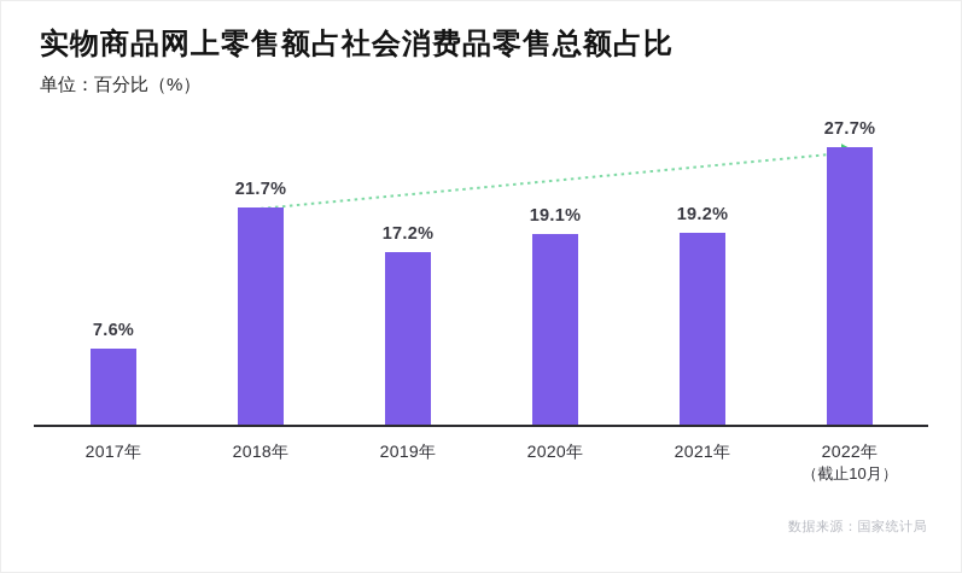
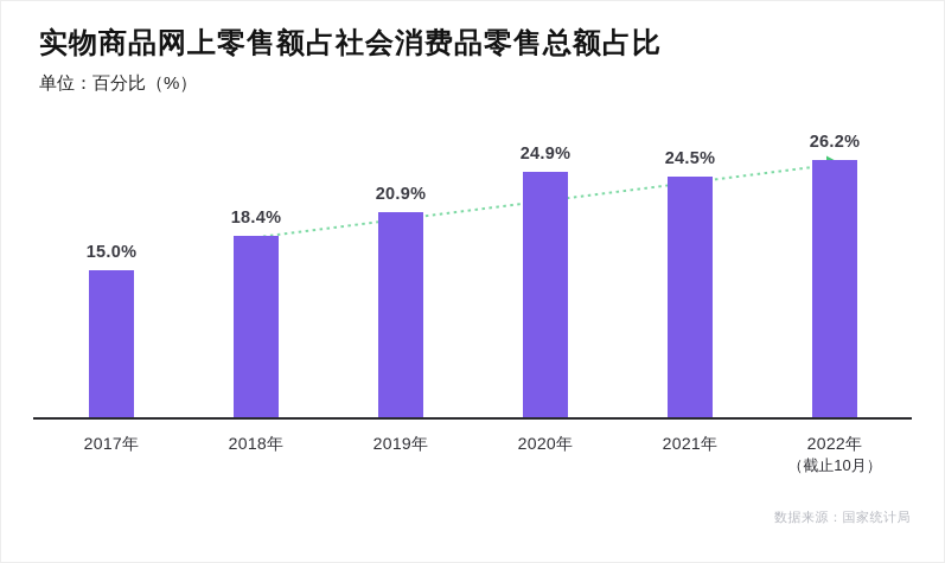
2017年: 7.6% -> 15.0%
2018年: 21.7% -> 18.4%
2019年: 17.2% -> 20.9%
2020年: 19.1% -> 24.9%
2021年: 19.2% -> 24.5%
2022年: 27.7% -> 26.2%
